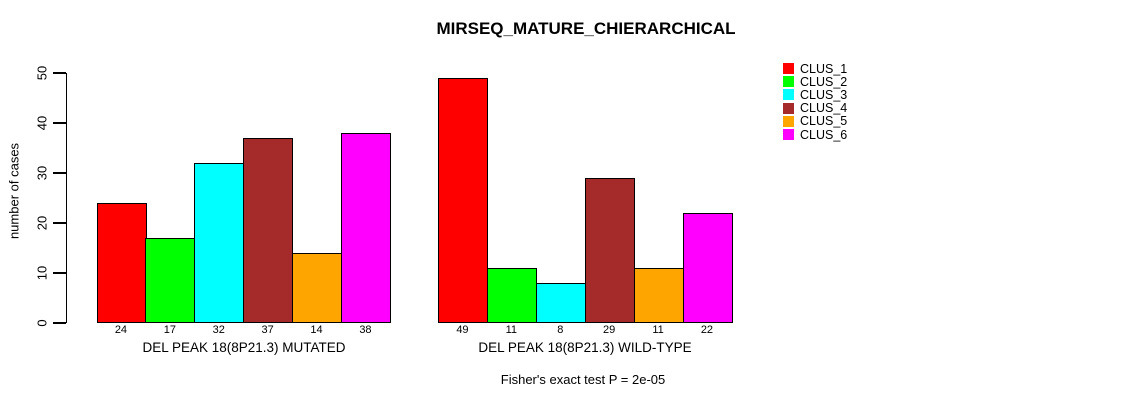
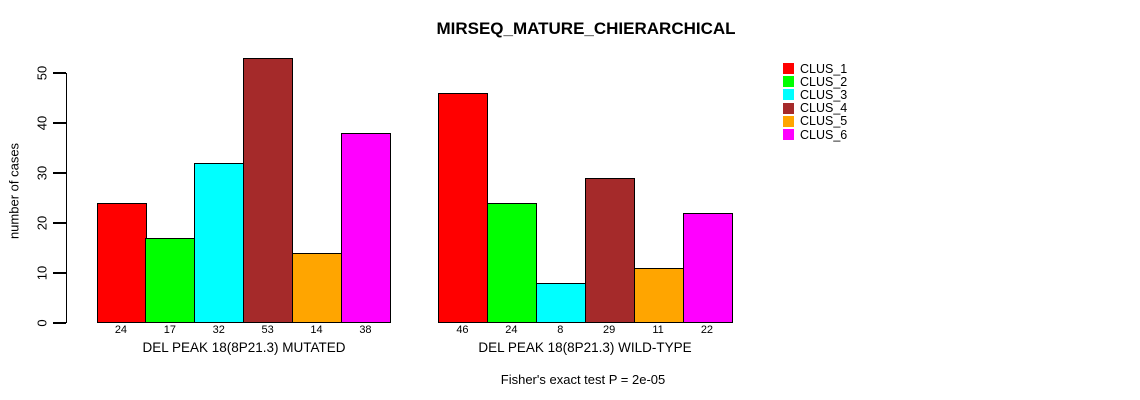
CLUS_4/DEL PEAK 18(8P21.3) MUTATED: 37 -> 53
CLUS_1/DEL PEAK 18(8P21.3) WILD-TYPE: 49 -> 46
CLUS_2/DEL PEAK 18(8P21.3) WILD-TYPE: 11 -> 24
